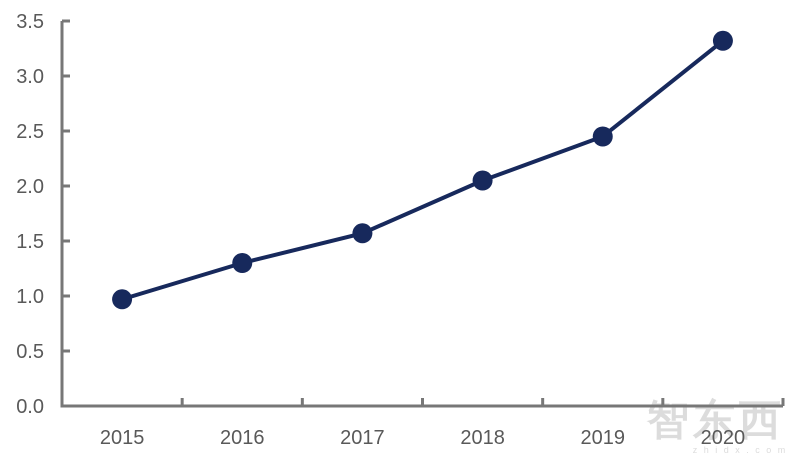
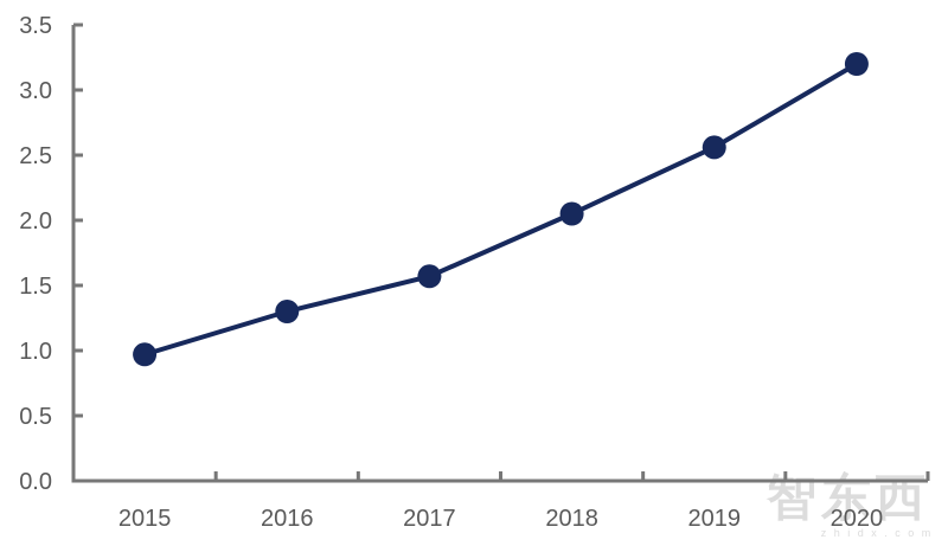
2019: 2.45 -> 2.56
2020: 3.32 -> 3.20
